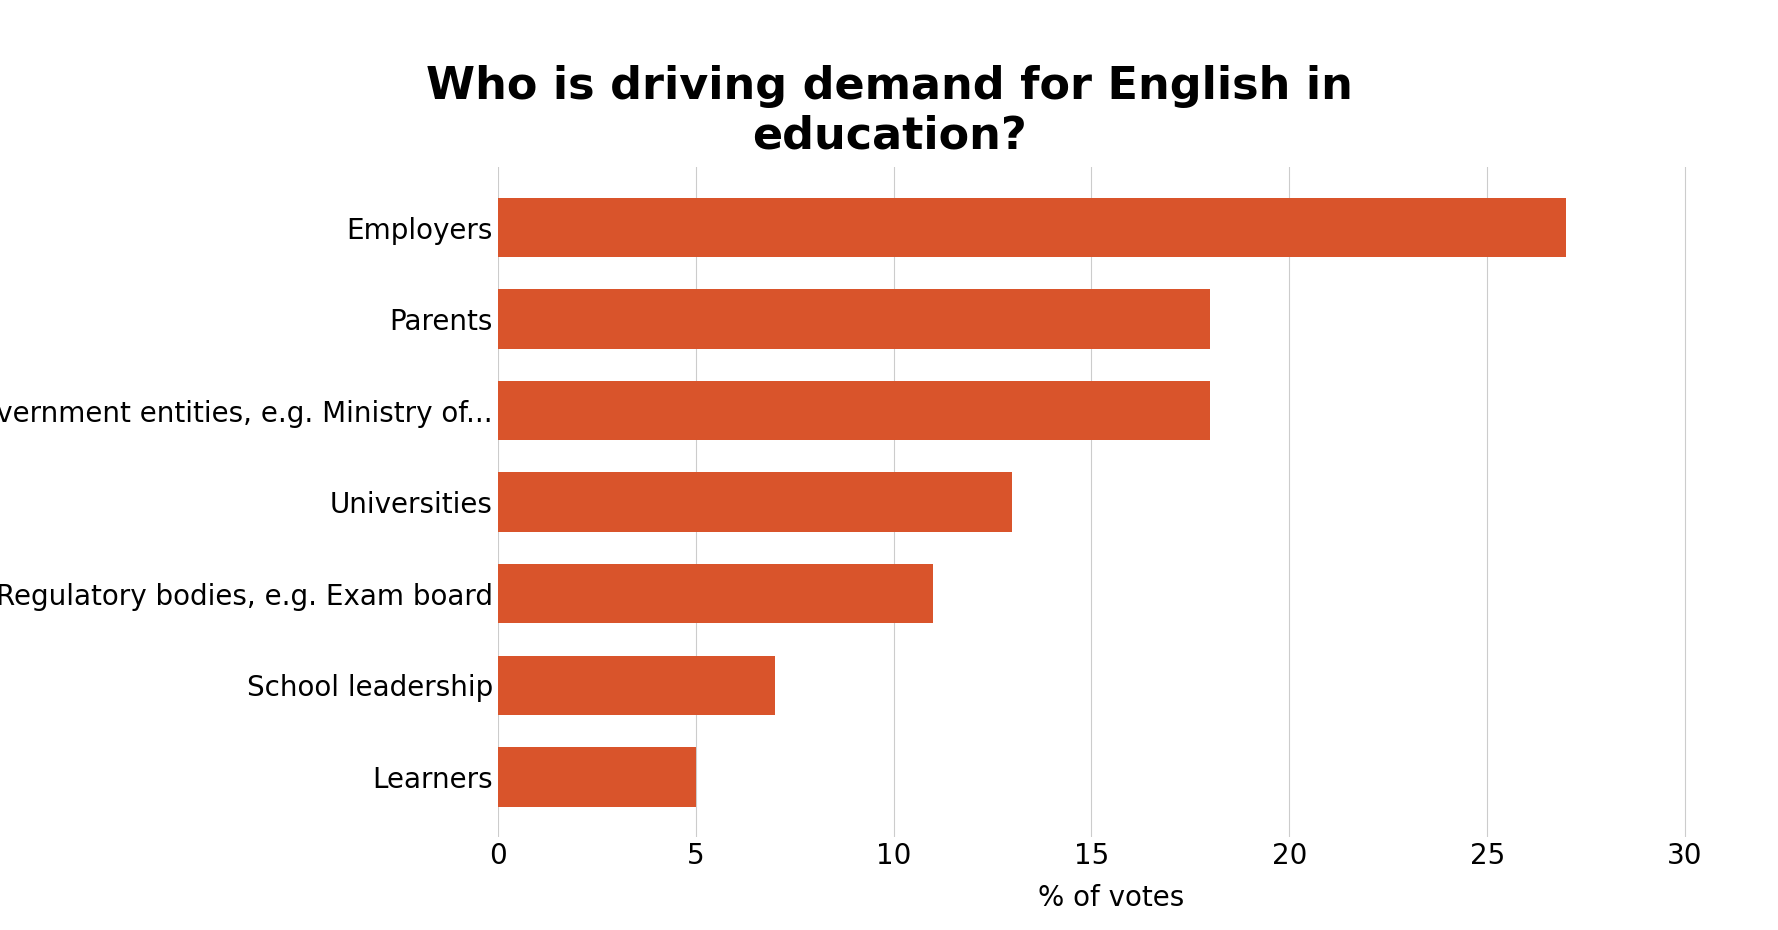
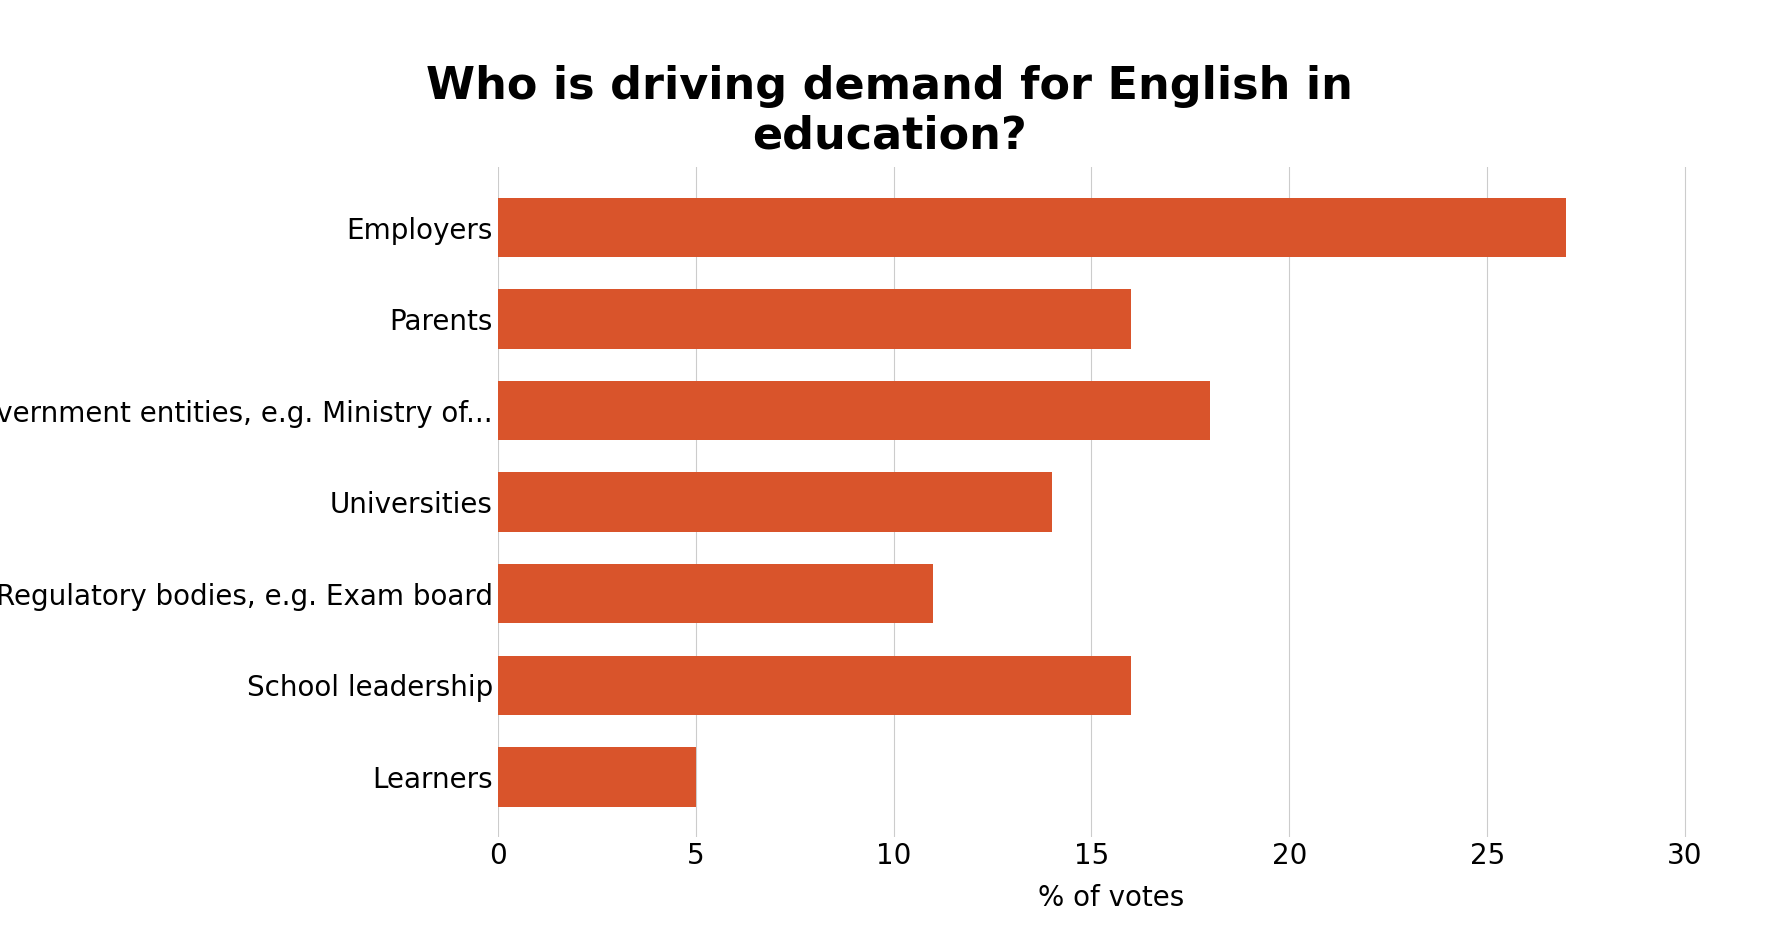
Parents: 18 -> 16
Universities: 13 -> 14
School leadership: 7 -> 16
